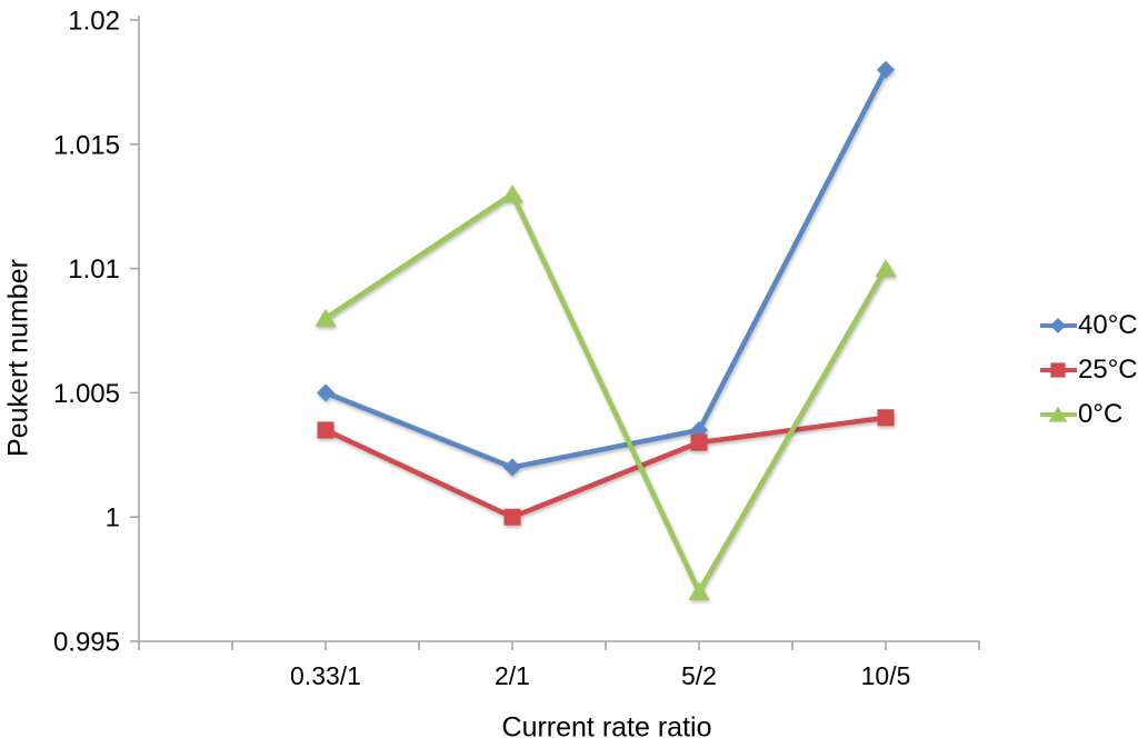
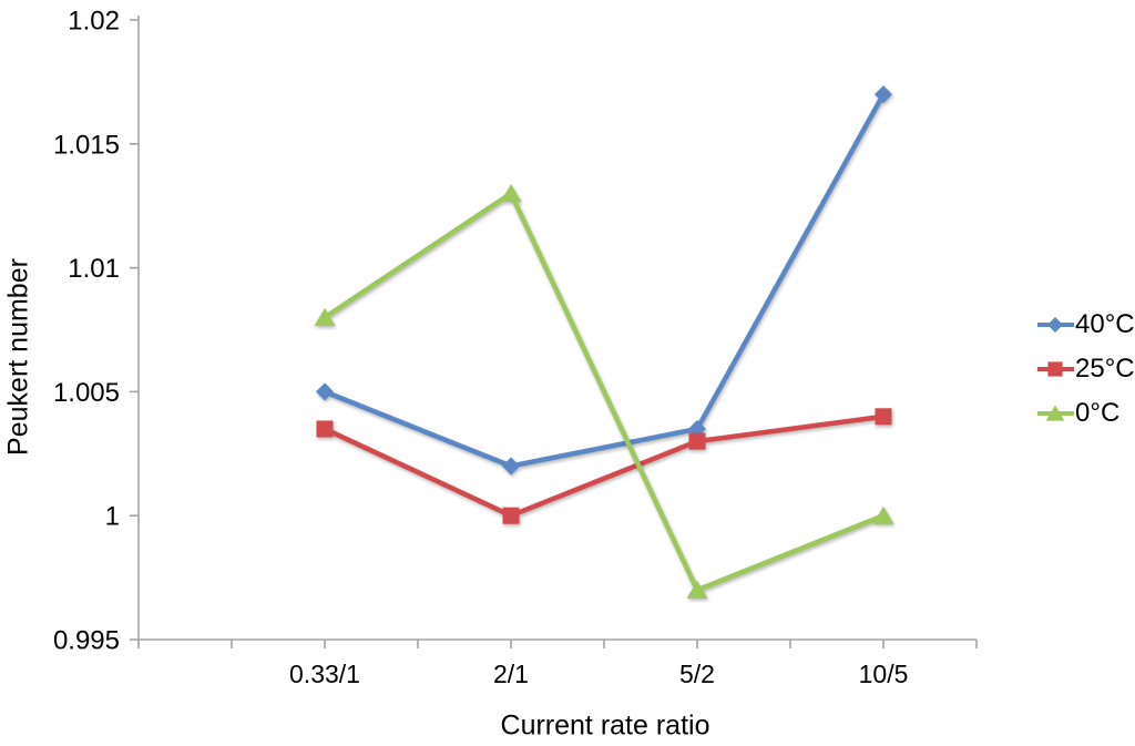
40°C/10/5: 1.0180 -> 1.0170
0°C/10/5: 1.010 -> 1.000
